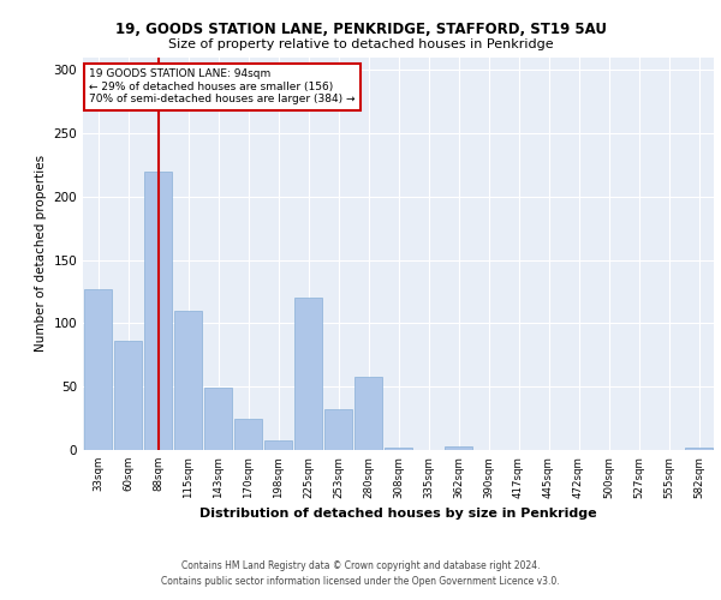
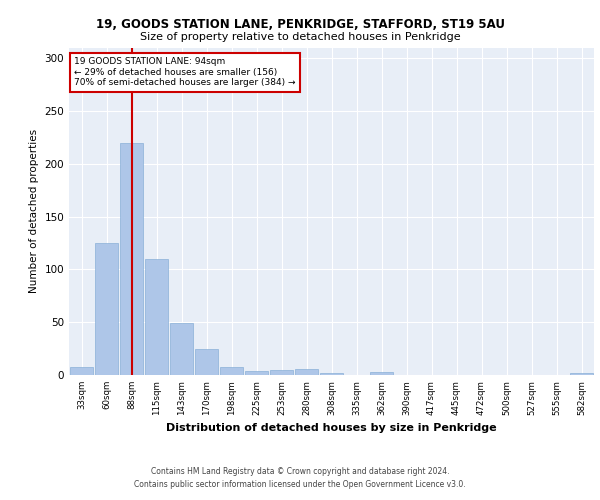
33sqm: 127 -> 8
60sqm: 86 -> 125
225sqm: 120 -> 4
253sqm: 32 -> 5
280sqm: 58 -> 6
